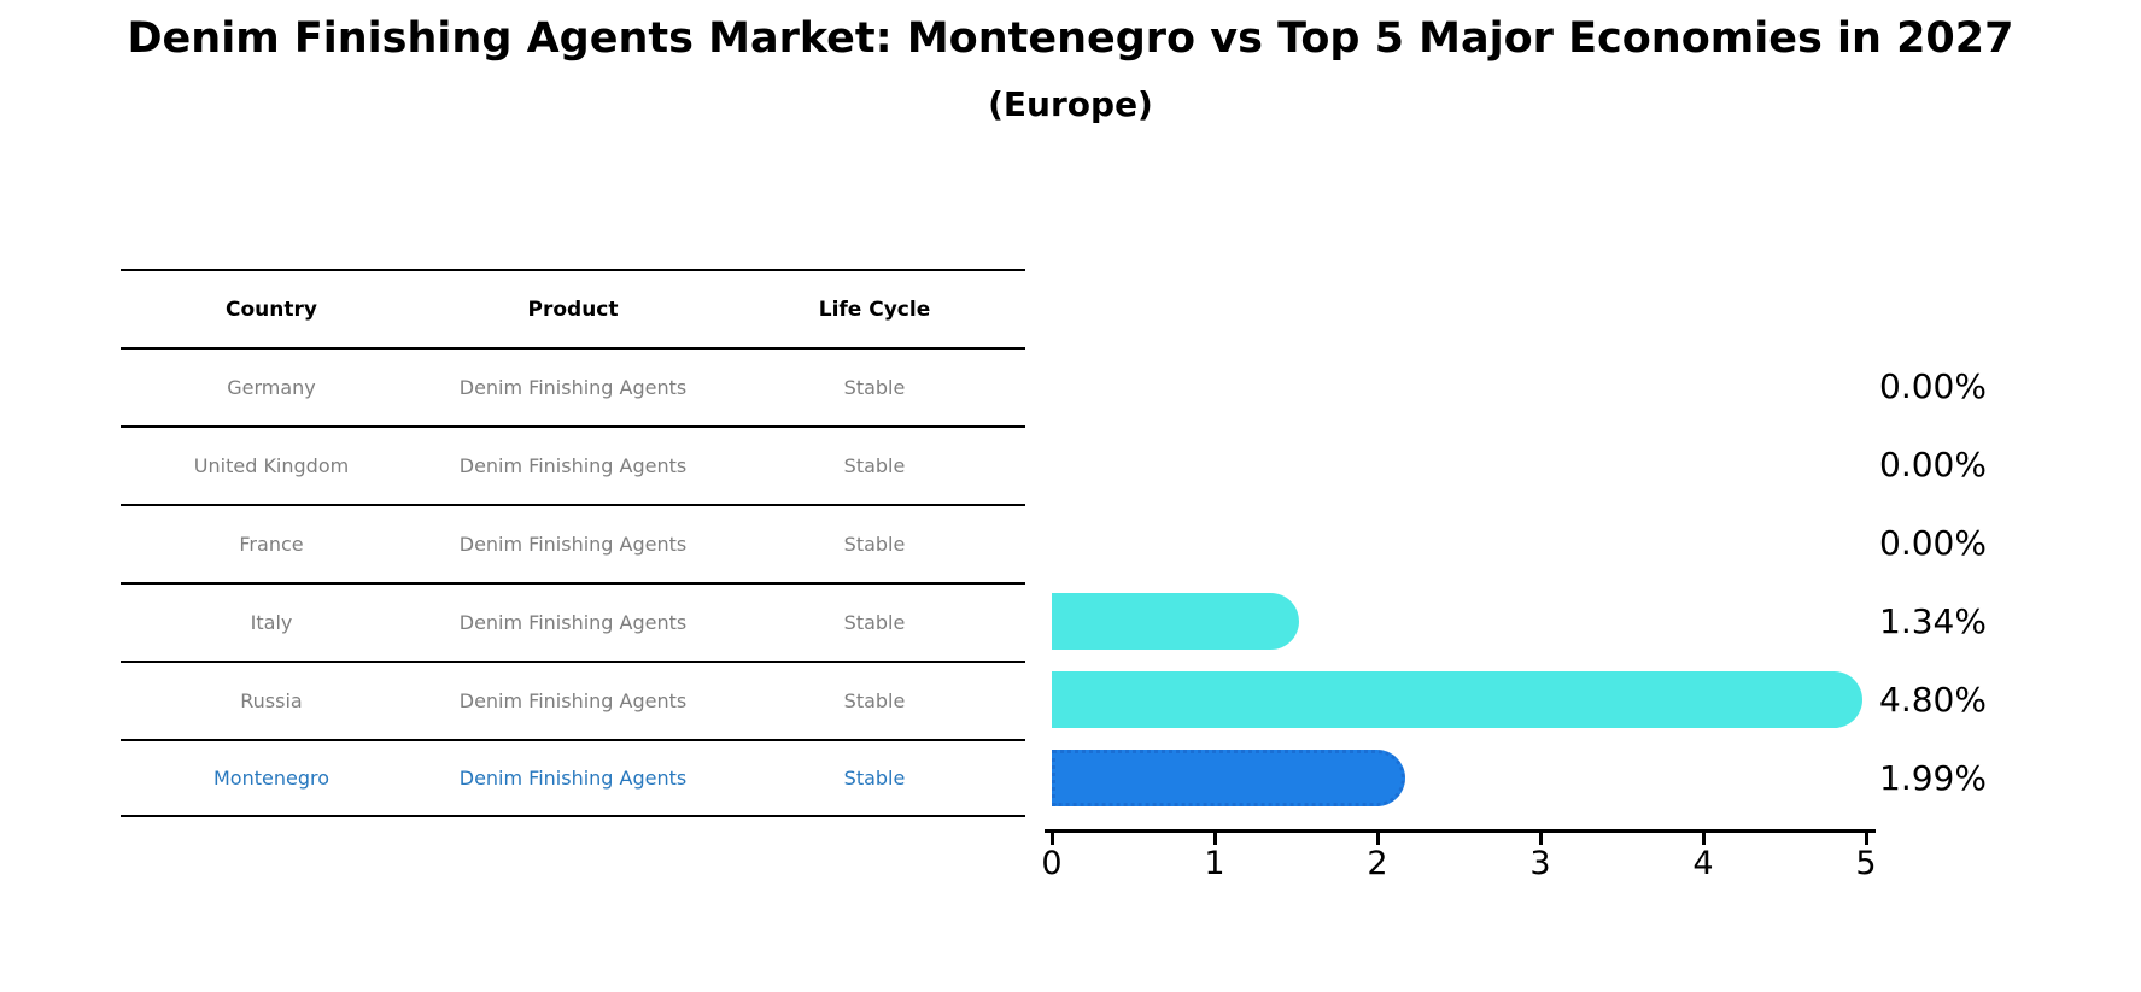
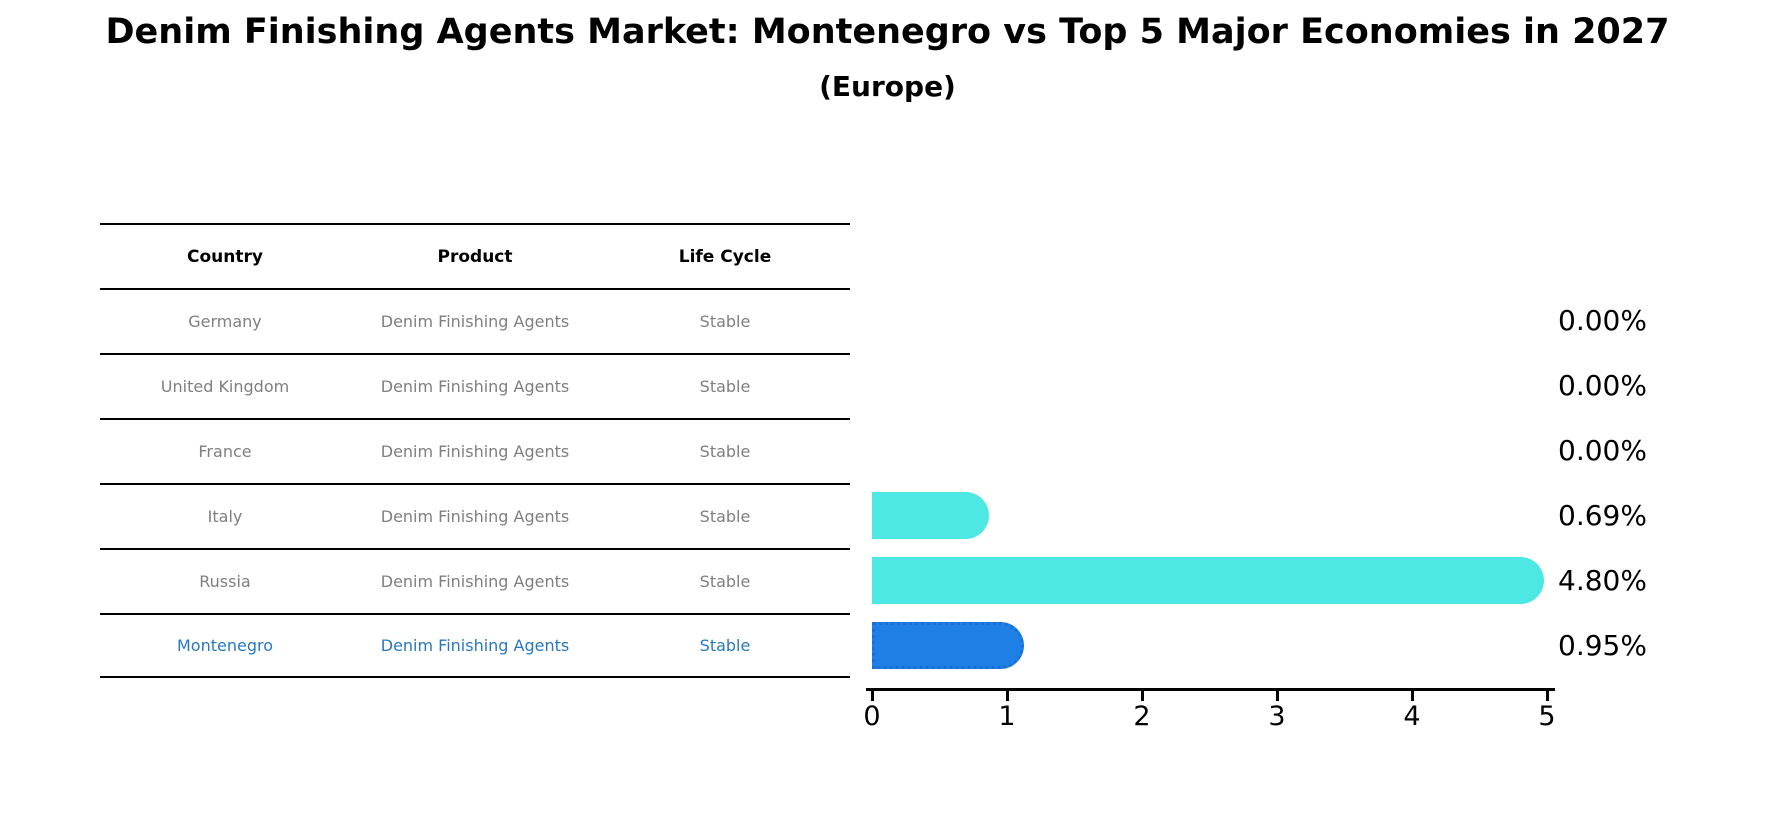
Italy: 1.34% -> 0.69%
Montenegro: 1.99% -> 0.95%
